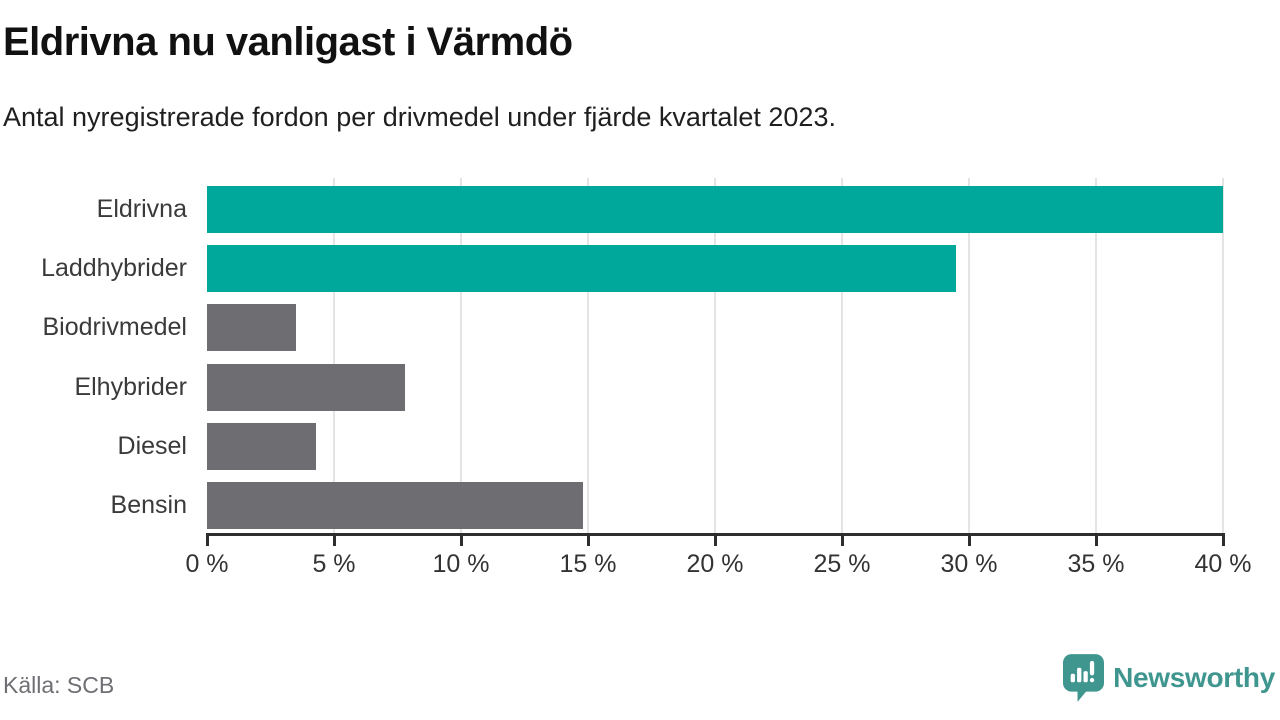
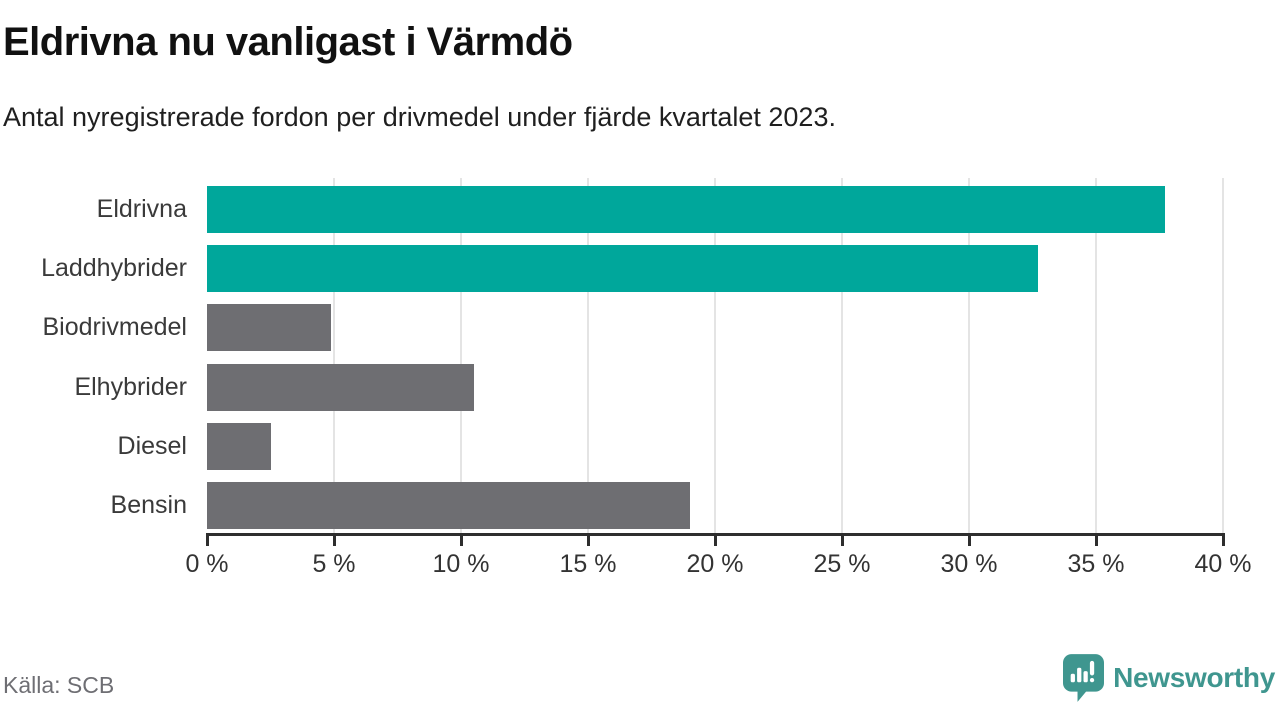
Eldrivna: 40.0% -> 37.7%
Laddhybrider: 29.5% -> 32.7%
Biodrivmedel: 3.5% -> 4.9%
Elhybrider: 7.8% -> 10.5%
Diesel: 4.3% -> 2.5%
Bensin: 14.8% -> 19.0%
